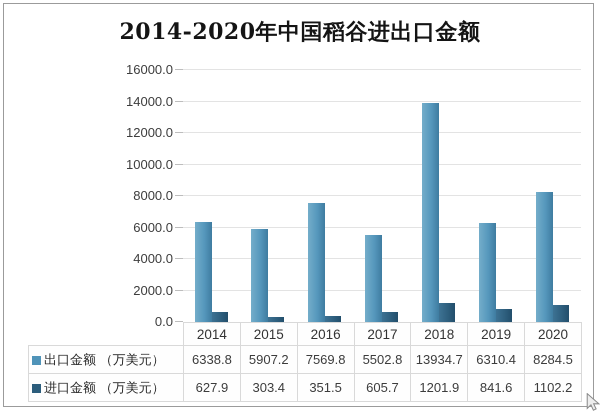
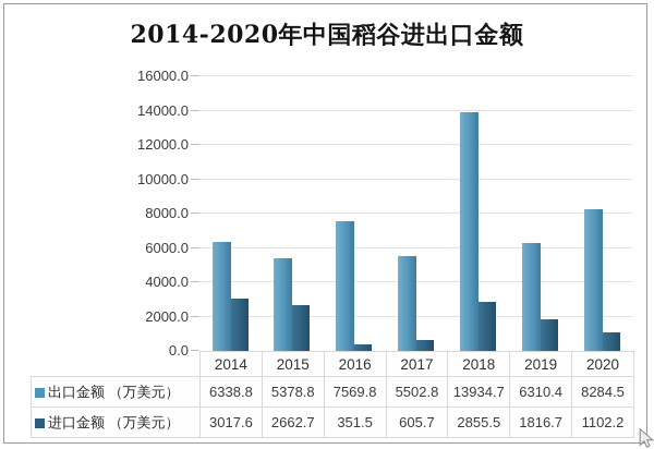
进口金额 （万美元）/2014: 627.9 -> 3017.6
出口金额 （万美元）/2015: 5907.2 -> 5378.8
进口金额 （万美元）/2015: 303.4 -> 2662.7
进口金额 （万美元）/2018: 1201.9 -> 2855.5
进口金额 （万美元）/2019: 841.6 -> 1816.7
